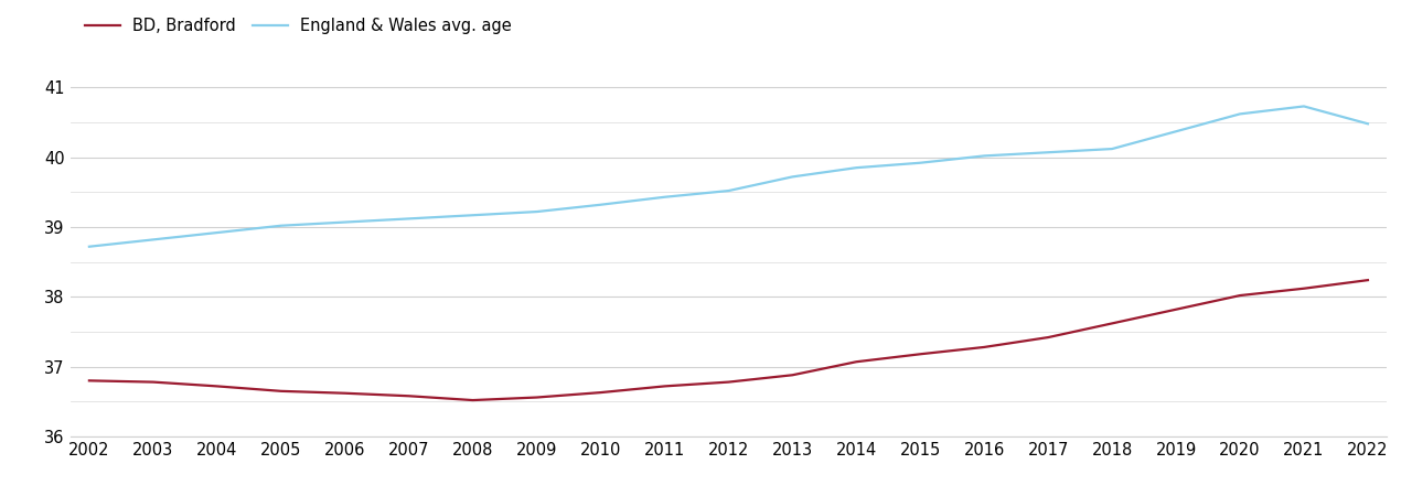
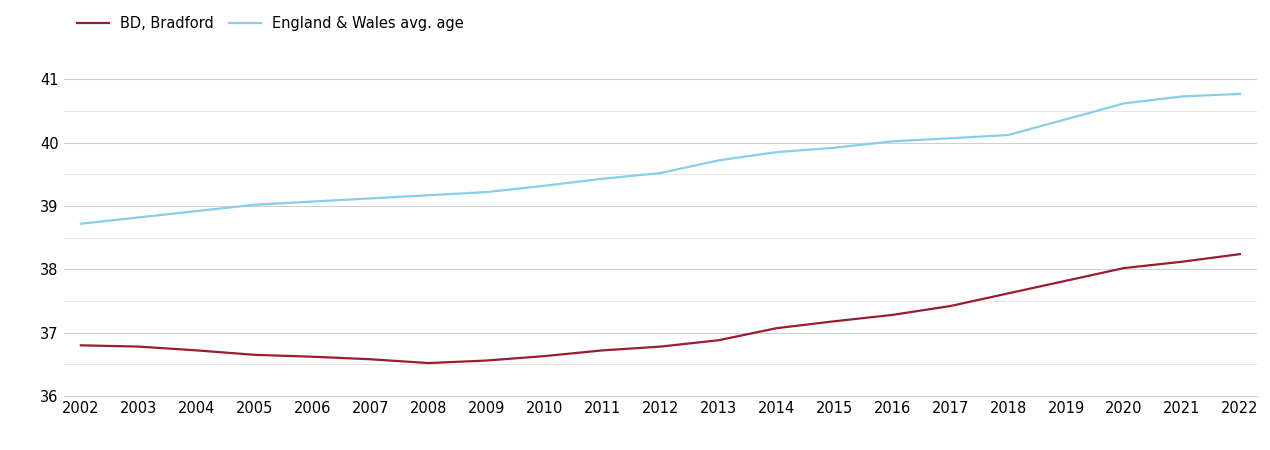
England & Wales avg. age/2022: 40.48 -> 40.77
